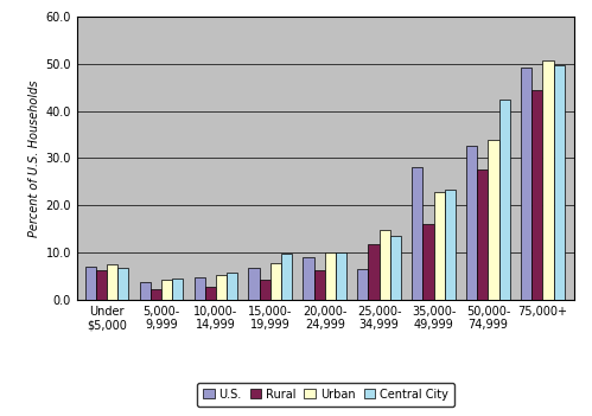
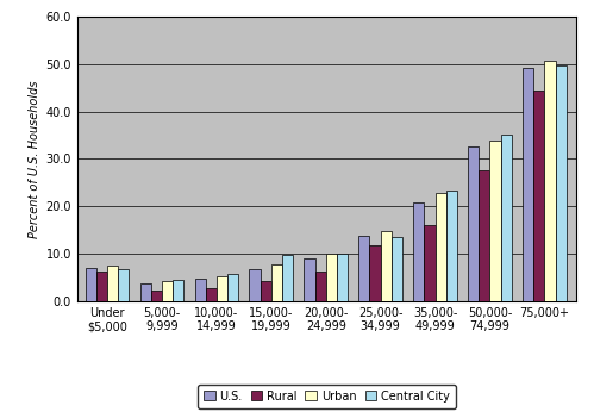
U.S./25,000- 34,999: 6.5 -> 13.8
U.S./35,000- 49,999: 28.0 -> 20.8
Central City/50,000- 74,999: 42.5 -> 35.0
